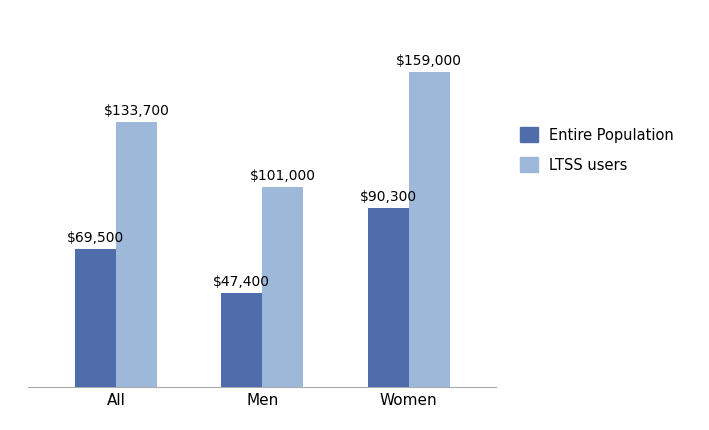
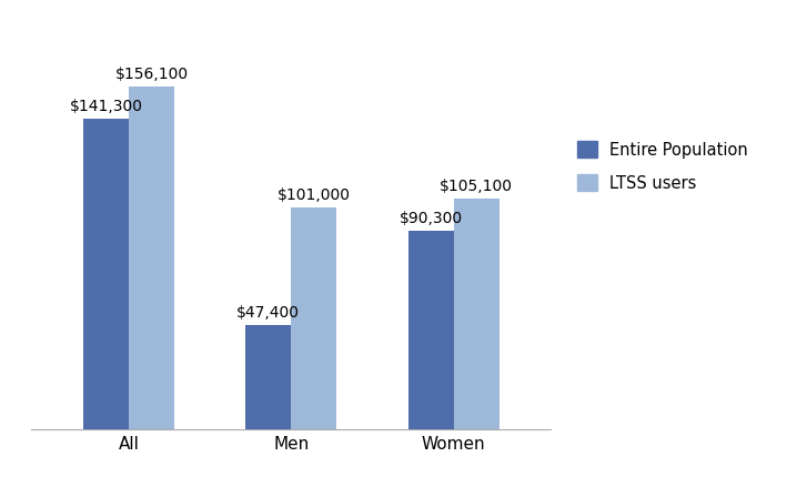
Entire Population/All: $69,500 -> $141,300
LTSS users/All: $133,700 -> $156,100
LTSS users/Women: $159,000 -> $105,100
